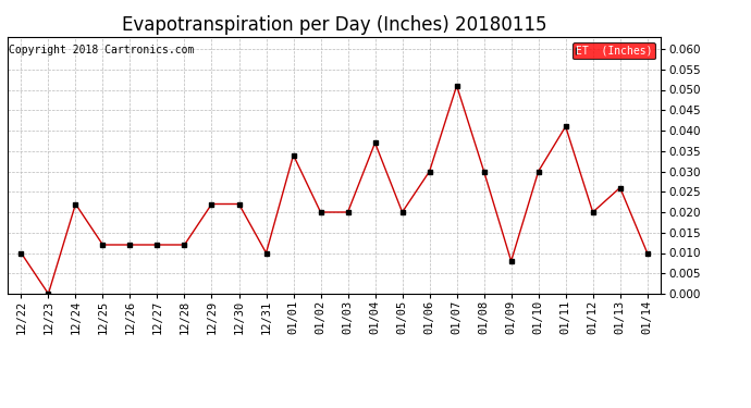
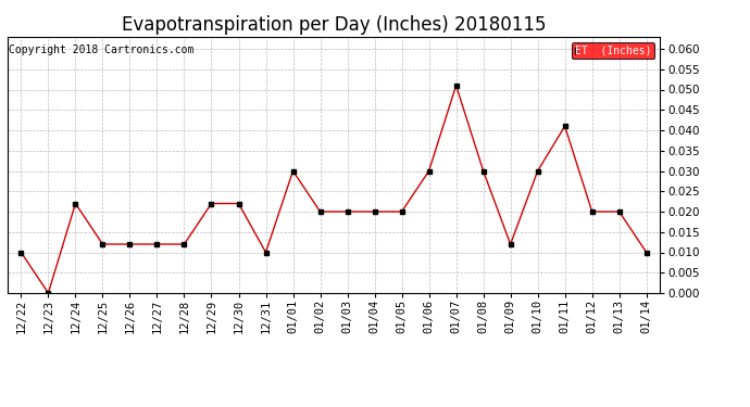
01/01: 0.034 -> 0.030
01/04: 0.037 -> 0.020
01/09: 0.008 -> 0.012
01/13: 0.026 -> 0.020
